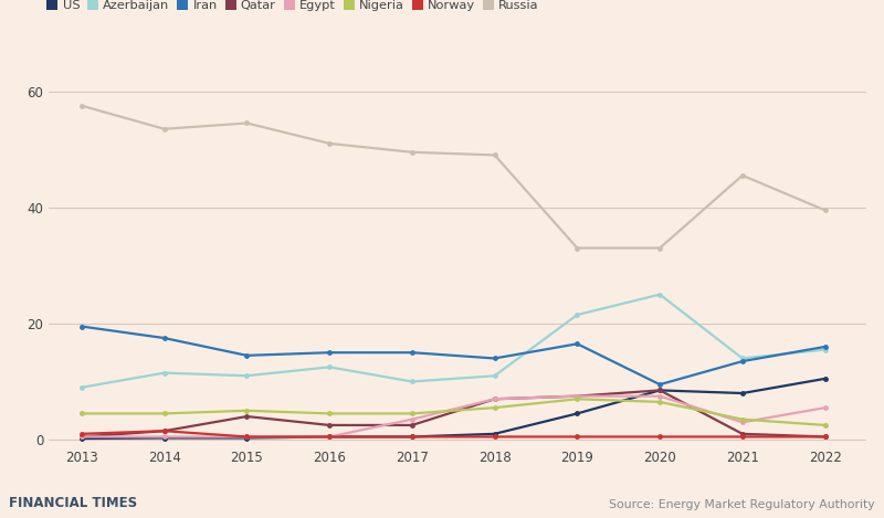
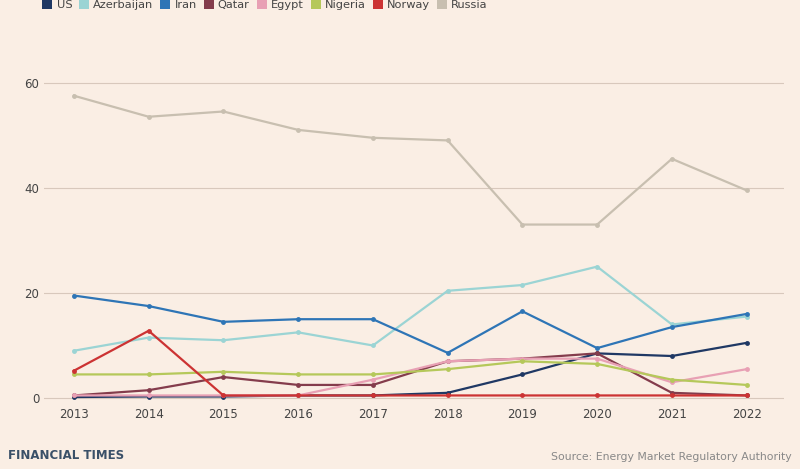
Norway/2013: 1.0 -> 5.2
Norway/2014: 1.5 -> 12.8
Azerbaijan/2018: 11.0 -> 20.4
Iran/2018: 14.0 -> 8.6
